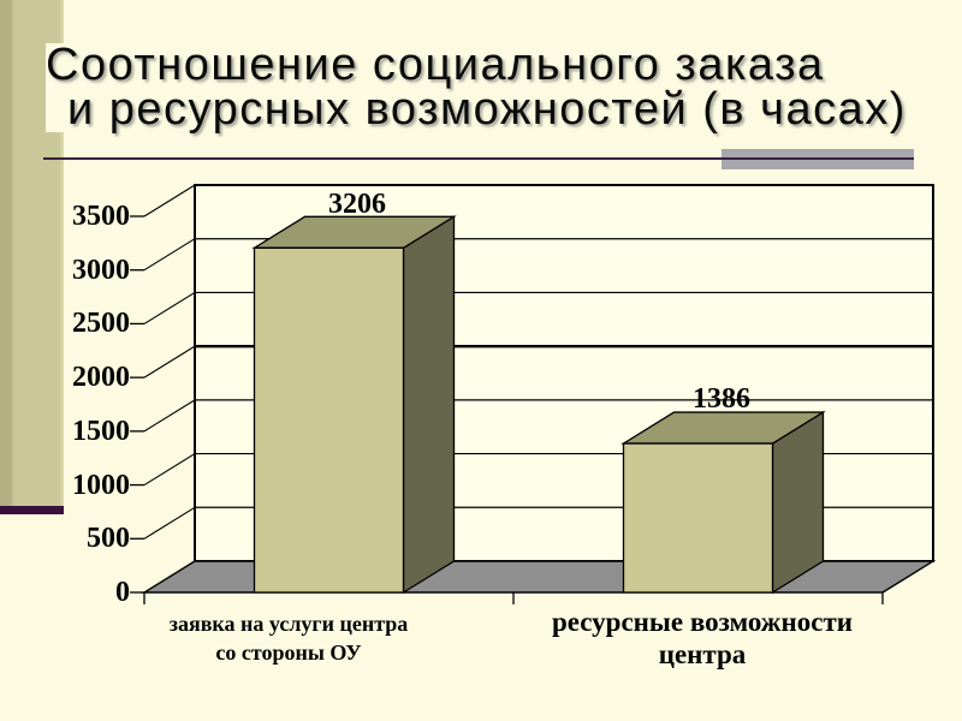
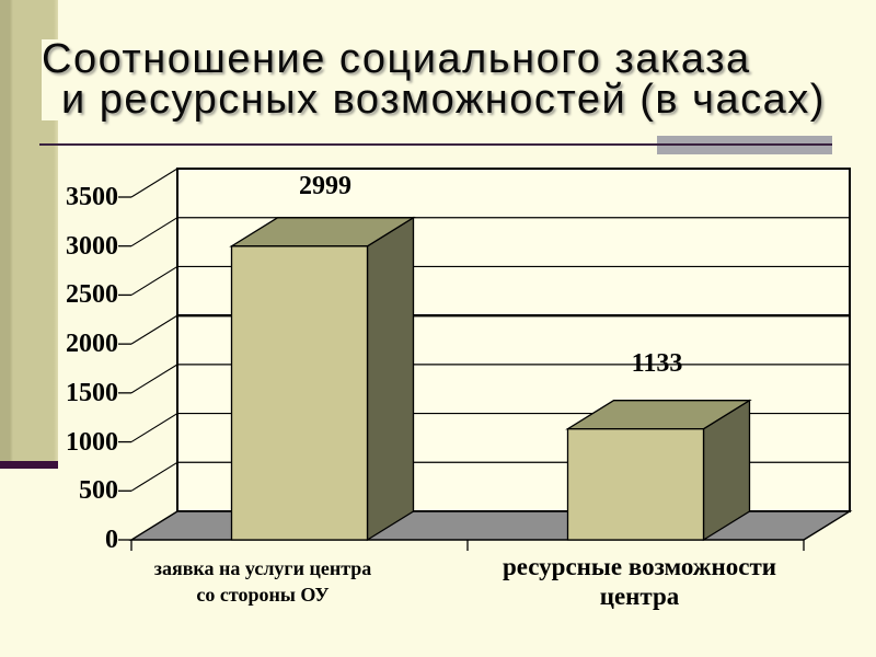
заявка на услуги центра со стороны ОУ: 3206 -> 2999
ресурсные возможности центра: 1386 -> 1133
